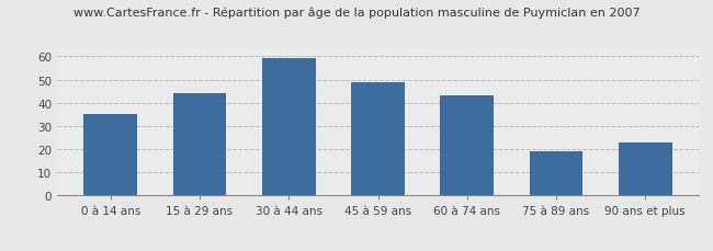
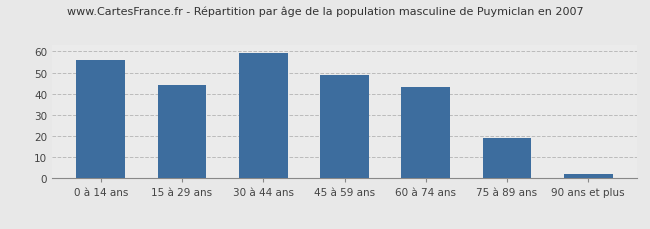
0 à 14 ans: 35 -> 56
90 ans et plus: 23 -> 2
